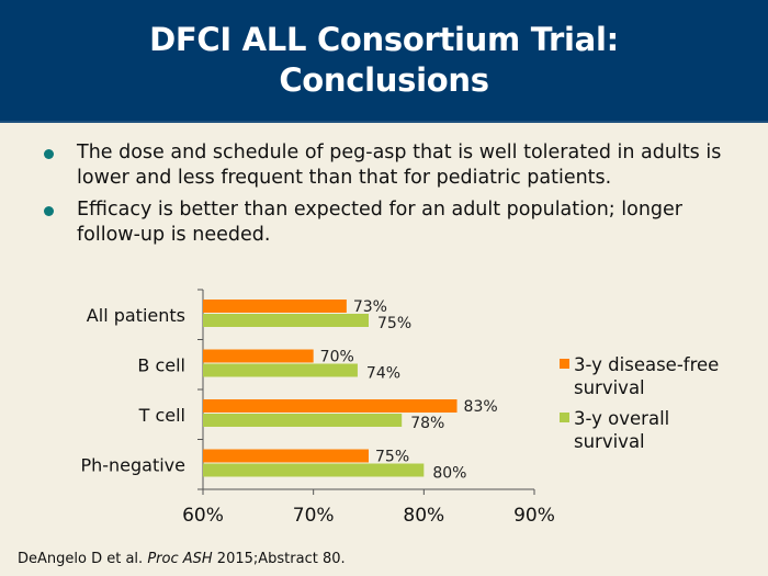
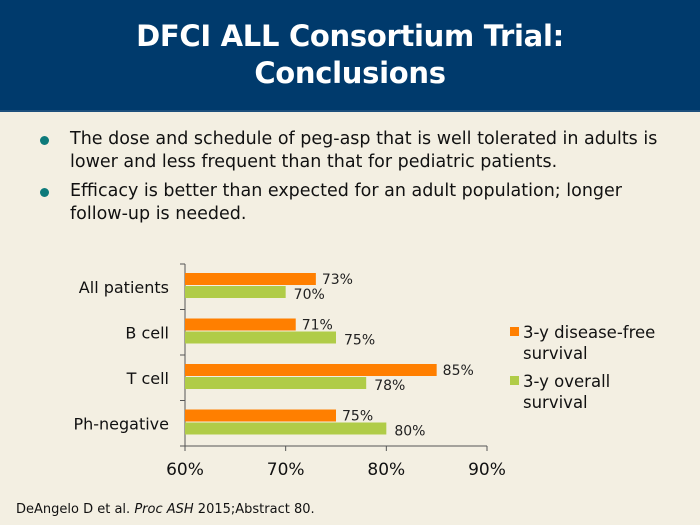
3-y overall survival/All patients: 75% -> 70%
3-y disease-free survival/B cell: 70% -> 71%
3-y overall survival/B cell: 74% -> 75%
3-y disease-free survival/T cell: 83% -> 85%
